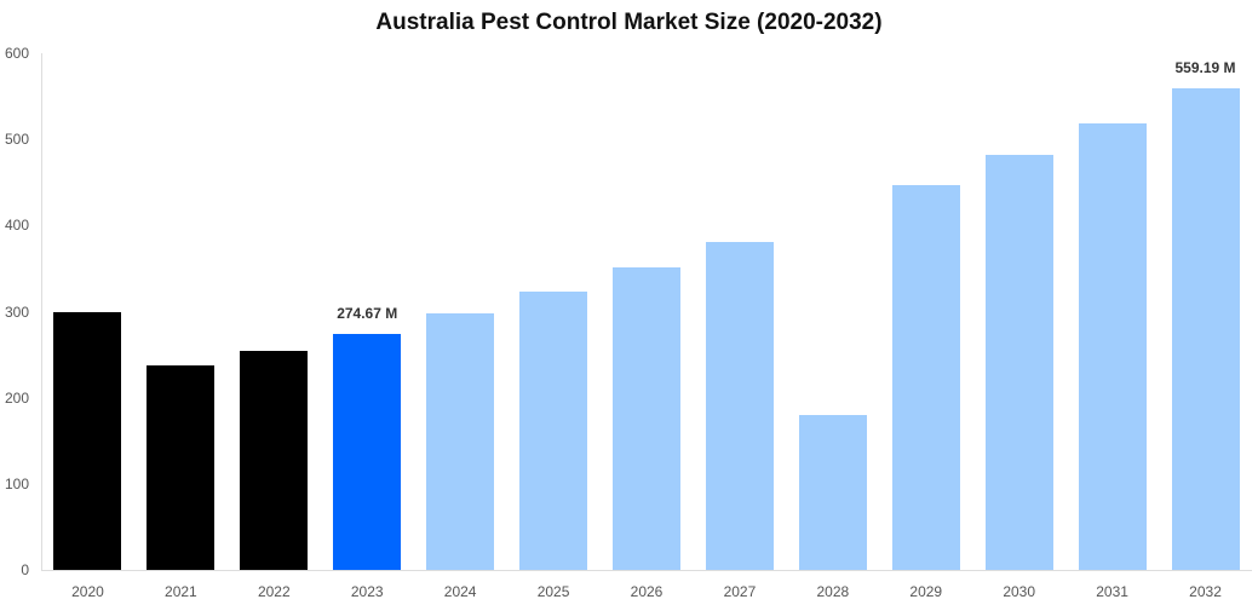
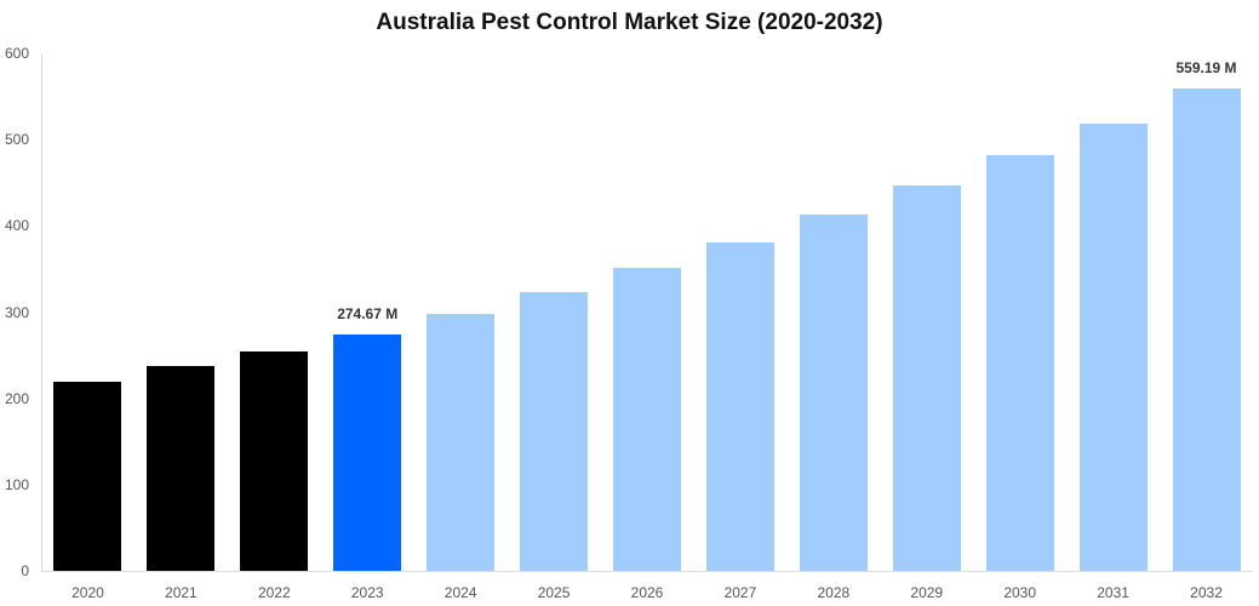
2020: 300 -> 220
2028: 180 -> 410
